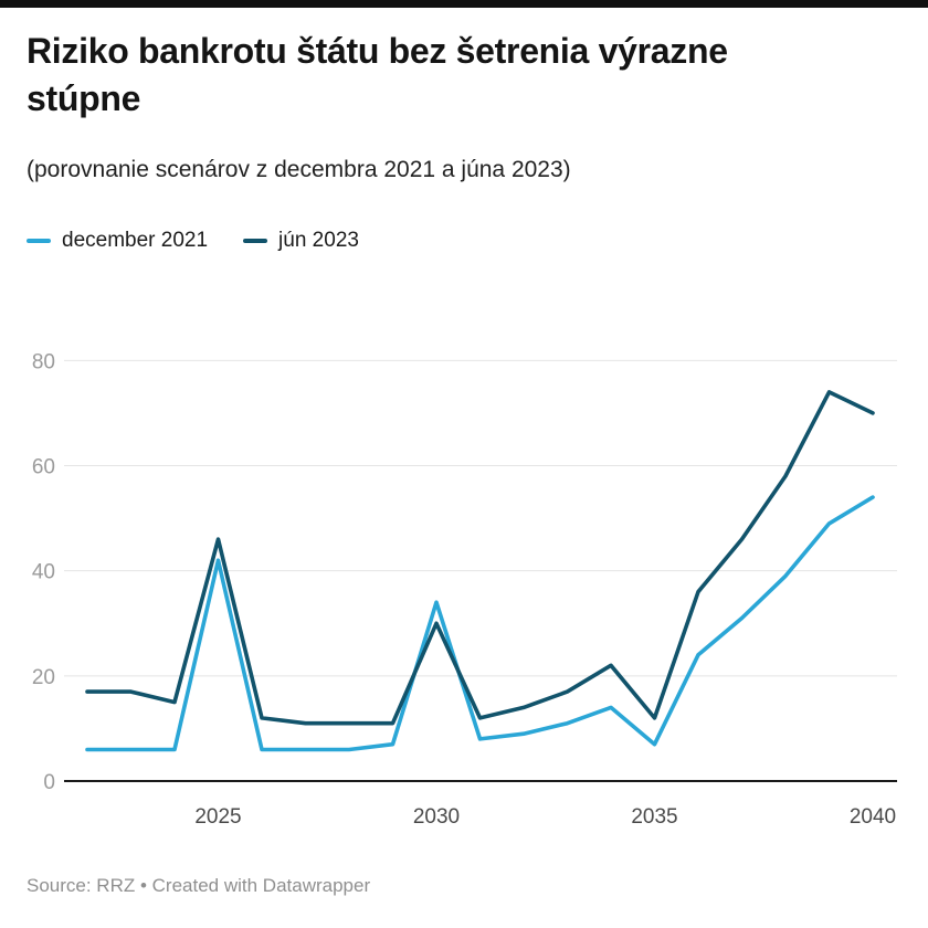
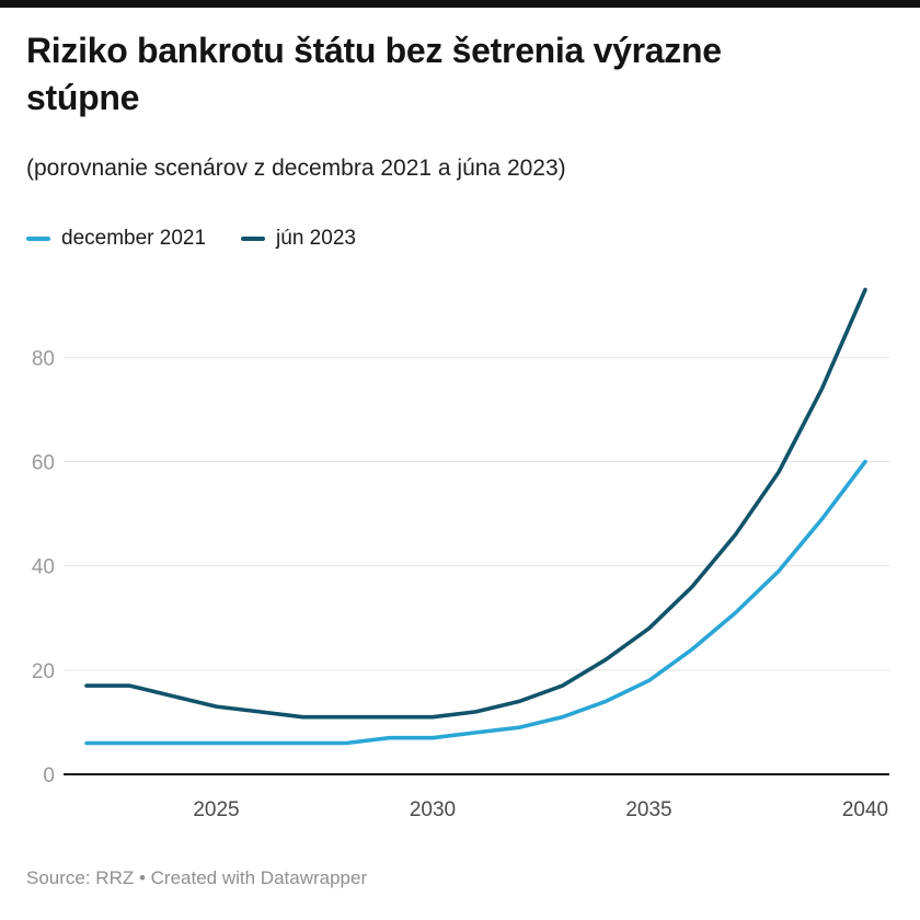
december 2021/2025: 42 -> 6
jún 2023/2025: 46 -> 13
december 2021/2030: 34 -> 7
jún 2023/2030: 30 -> 11
december 2021/2035: 7 -> 18
jún 2023/2035: 12 -> 28
december 2021/2040: 54 -> 60
jún 2023/2040: 70 -> 93
